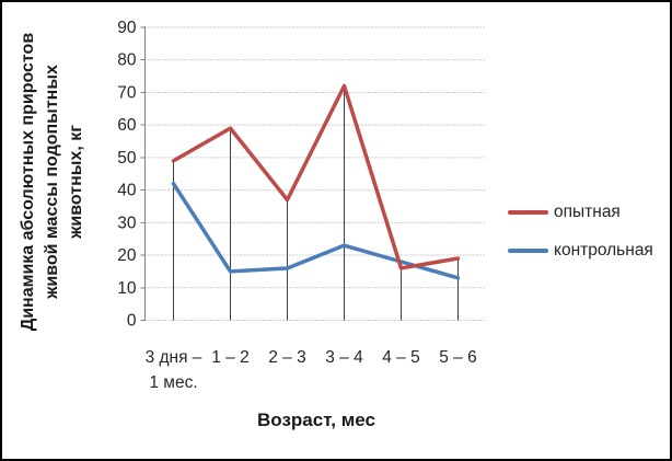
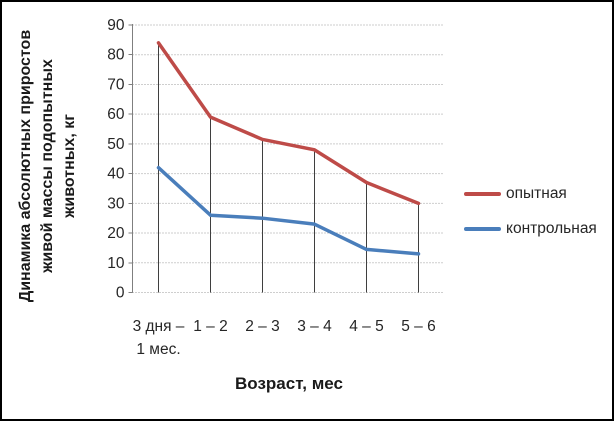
опытная/3 дня – 1 мес.: 49 -> 84
контрольная/1 – 2: 15 -> 26
опытная/2 – 3: 37 -> 52
контрольная/2 – 3: 16 -> 25
опытная/3 – 4: 72 -> 48
опытная/4 – 5: 16 -> 37
контрольная/4 – 5: 18 -> 14
опытная/5 – 6: 19 -> 30
